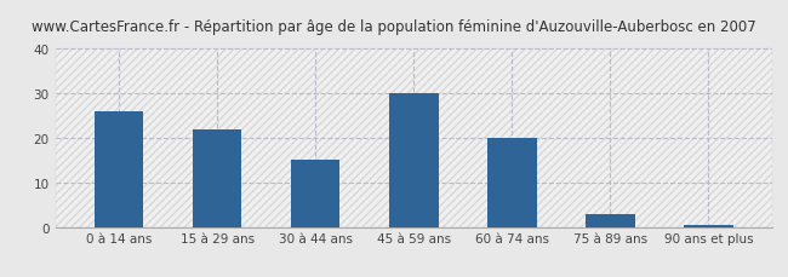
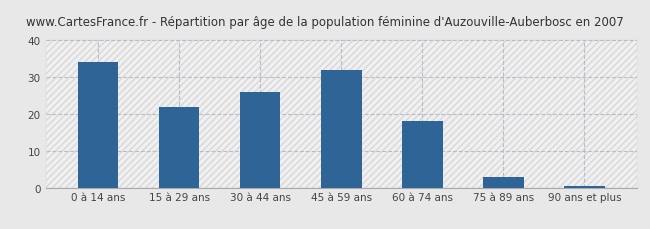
0 à 14 ans: 26.0 -> 34.0
30 à 44 ans: 15.0 -> 26.0
45 à 59 ans: 30.0 -> 32.0
60 à 74 ans: 20.0 -> 18.0
